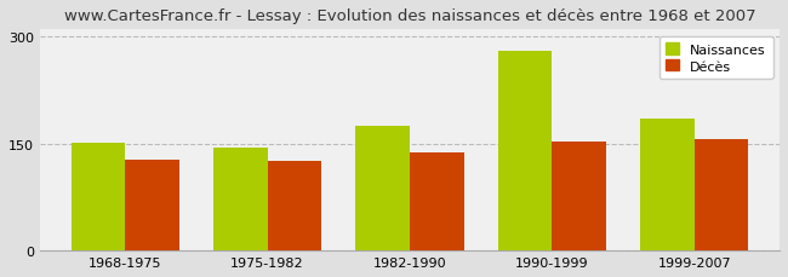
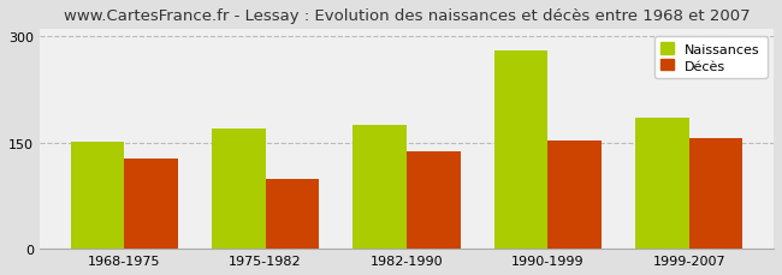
Naissances/1975-1982: 144 -> 170
Décès/1975-1982: 126 -> 98
